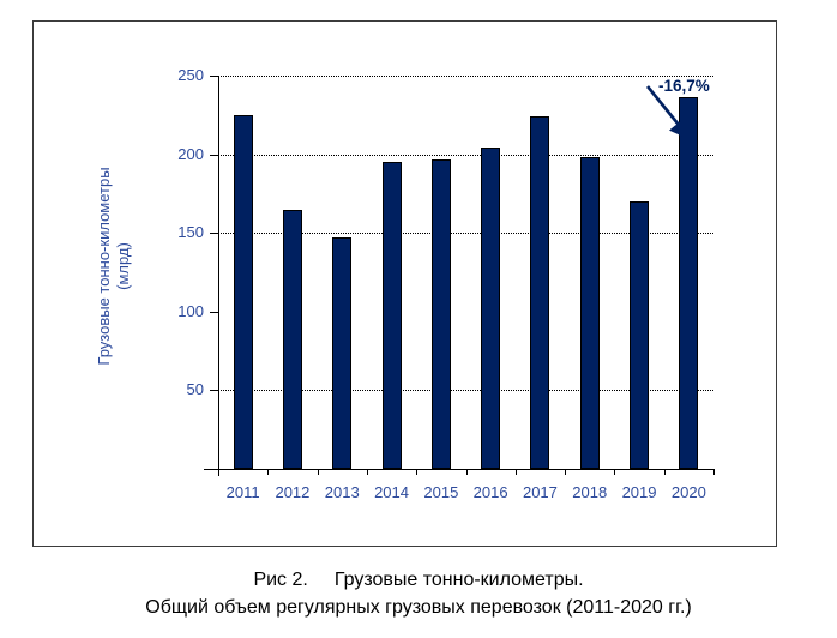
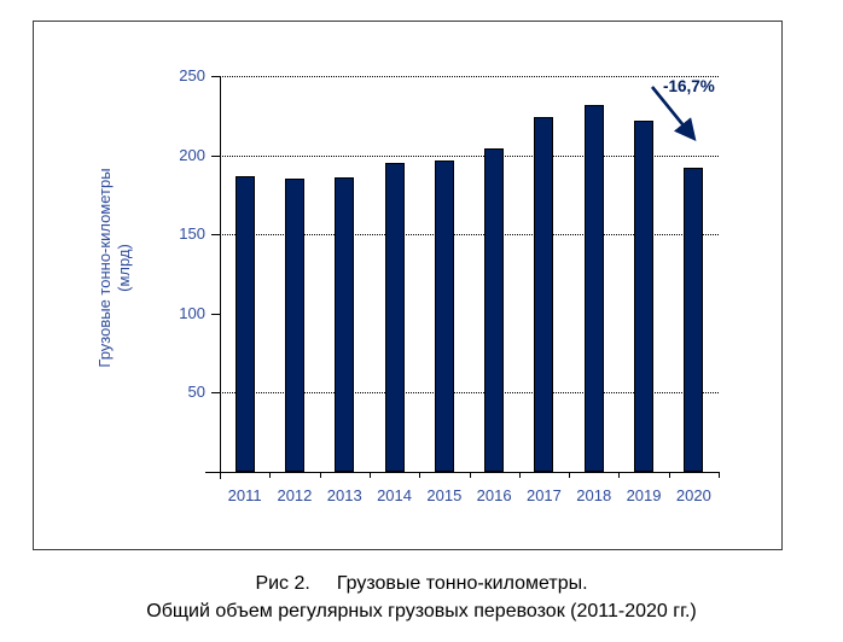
2011: 225 -> 187
2012: 165 -> 185
2013: 147 -> 186
2018: 198 -> 232
2019: 170 -> 222
2020: 236 -> 192
